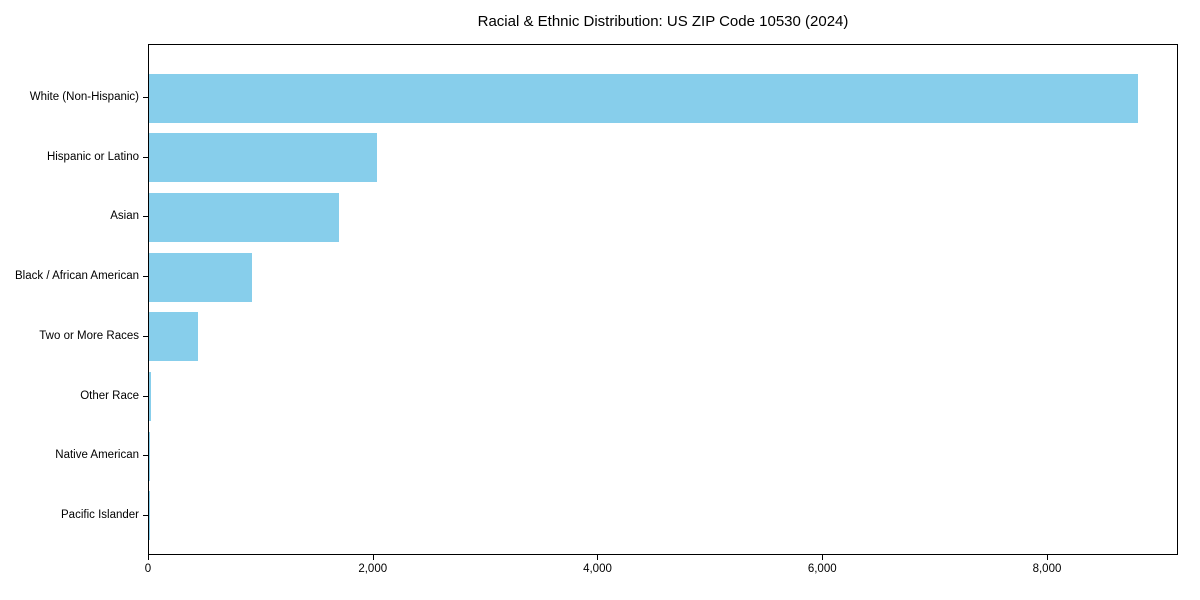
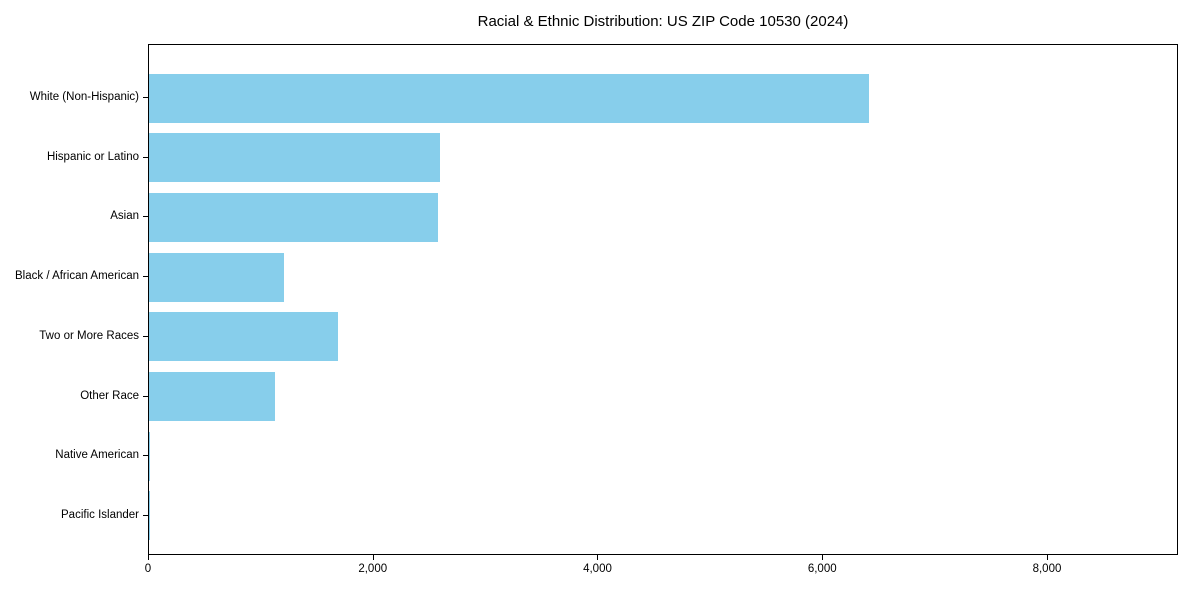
White (Non-Hispanic): 8800 -> 6410
Hispanic or Latino: 2030 -> 2590
Asian: 1690 -> 2570
Black / African American: 920 -> 1200
Two or More Races: 440 -> 1680
Other Race: 20 -> 1120
